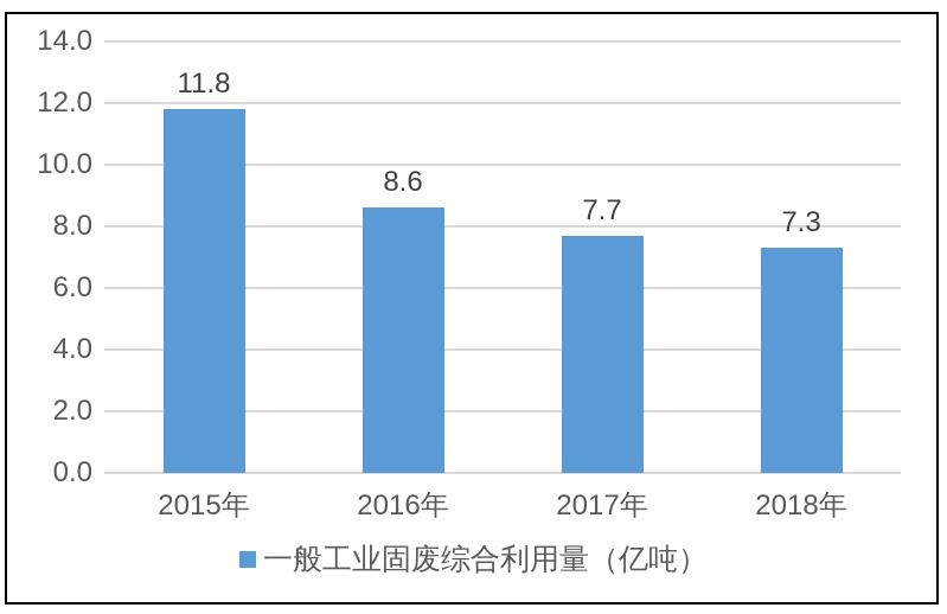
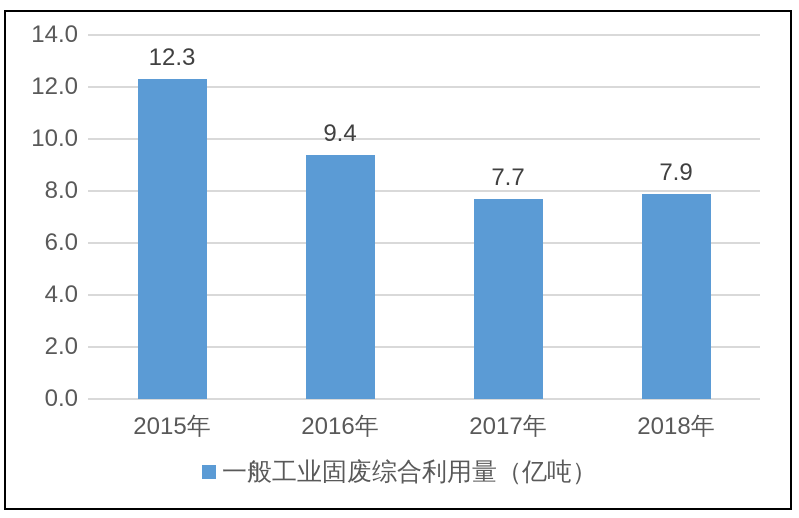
2015年: 11.8 -> 12.3
2016年: 8.6 -> 9.4
2018年: 7.3 -> 7.9
